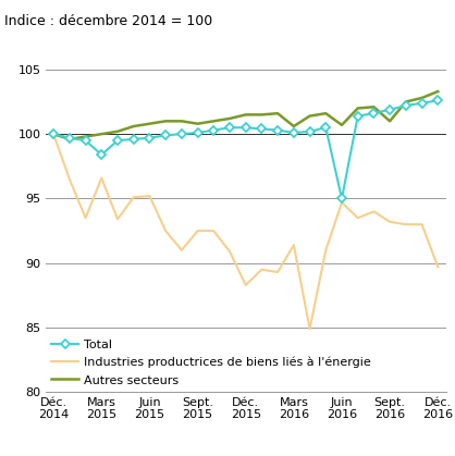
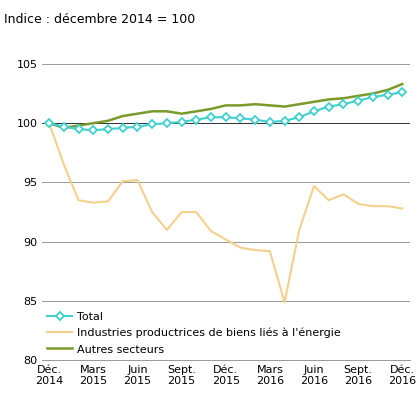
Total/Mars 2015: 98.4 -> 99.4
Industries productrices de biens liés à l'énergie/Mars 2015: 96.6 -> 93.3
Industries productrices de biens liés à l'énergie/Déc. 2015: 88.3 -> 90.2
Industries productrices de biens liés à l'énergie/Mars 2016: 91.4 -> 89.2
Autres secteurs/Mars 2016: 100.6 -> 101.5
Total/Juin 2016: 95.0 -> 101.0
Autres secteurs/Juin 2016: 100.7 -> 101.8
Autres secteurs/Sept. 2016: 101.0 -> 102.3
Industries productrices de biens liés à l'énergie/Déc. 2016: 89.7 -> 92.8
